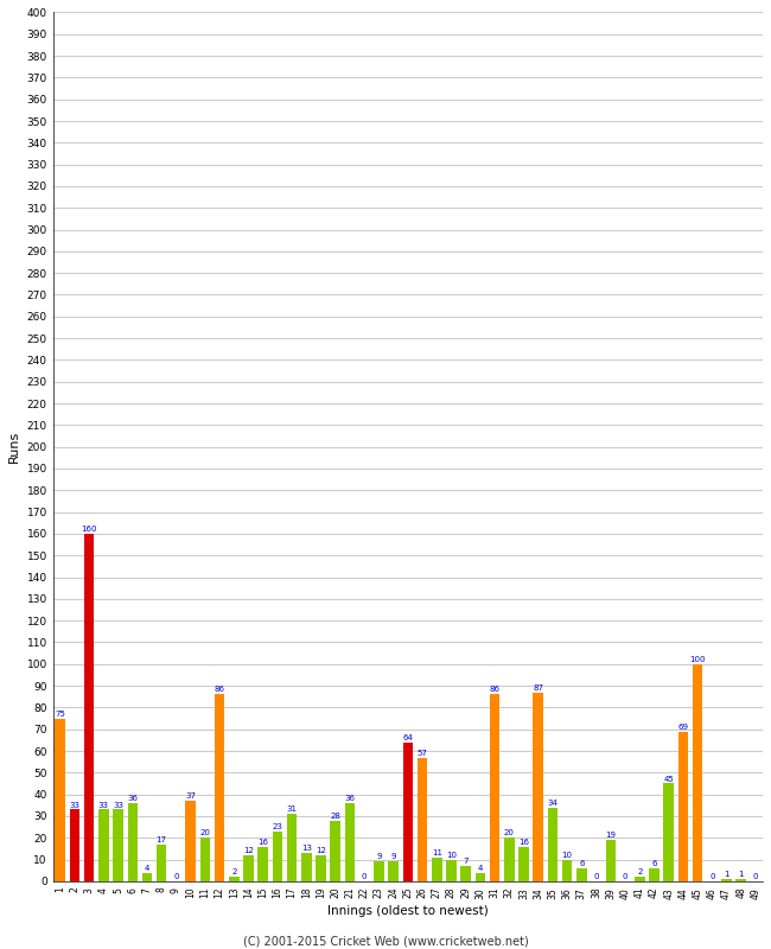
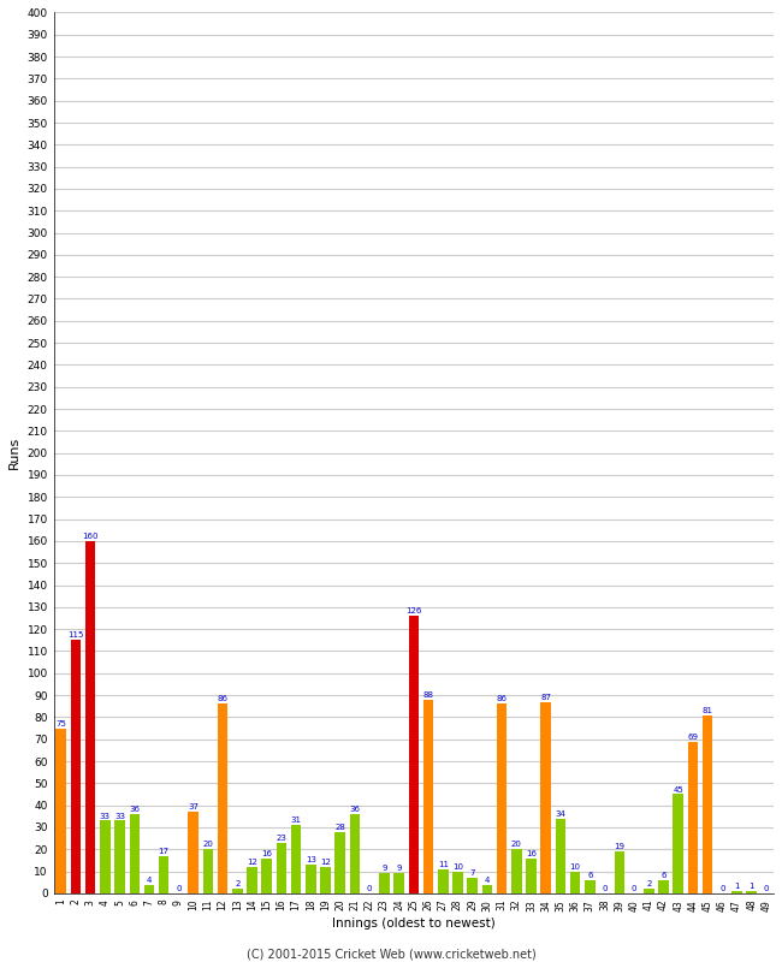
2: 33 -> 115
25: 64 -> 126
26: 57 -> 88
45: 100 -> 81
